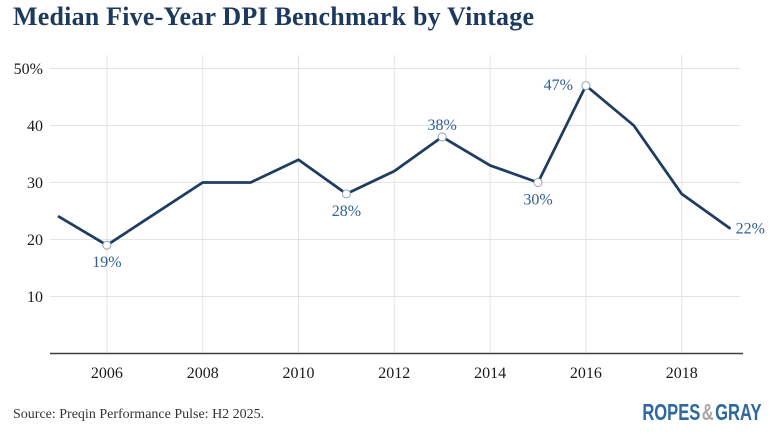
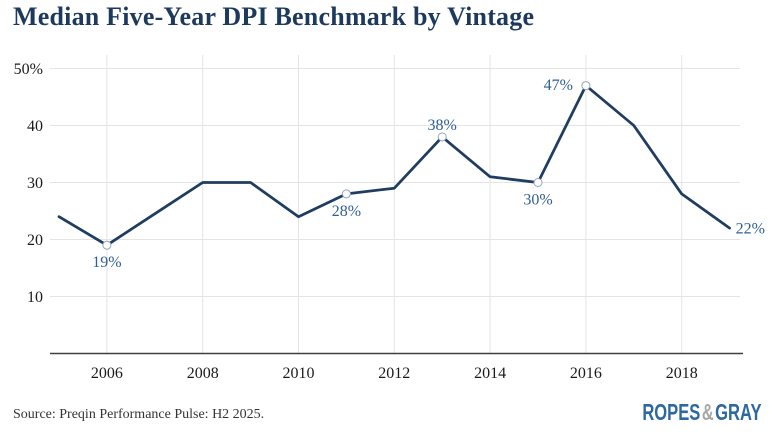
2010: 34% -> 24%
2012: 32% -> 29%
2014: 33% -> 31%
